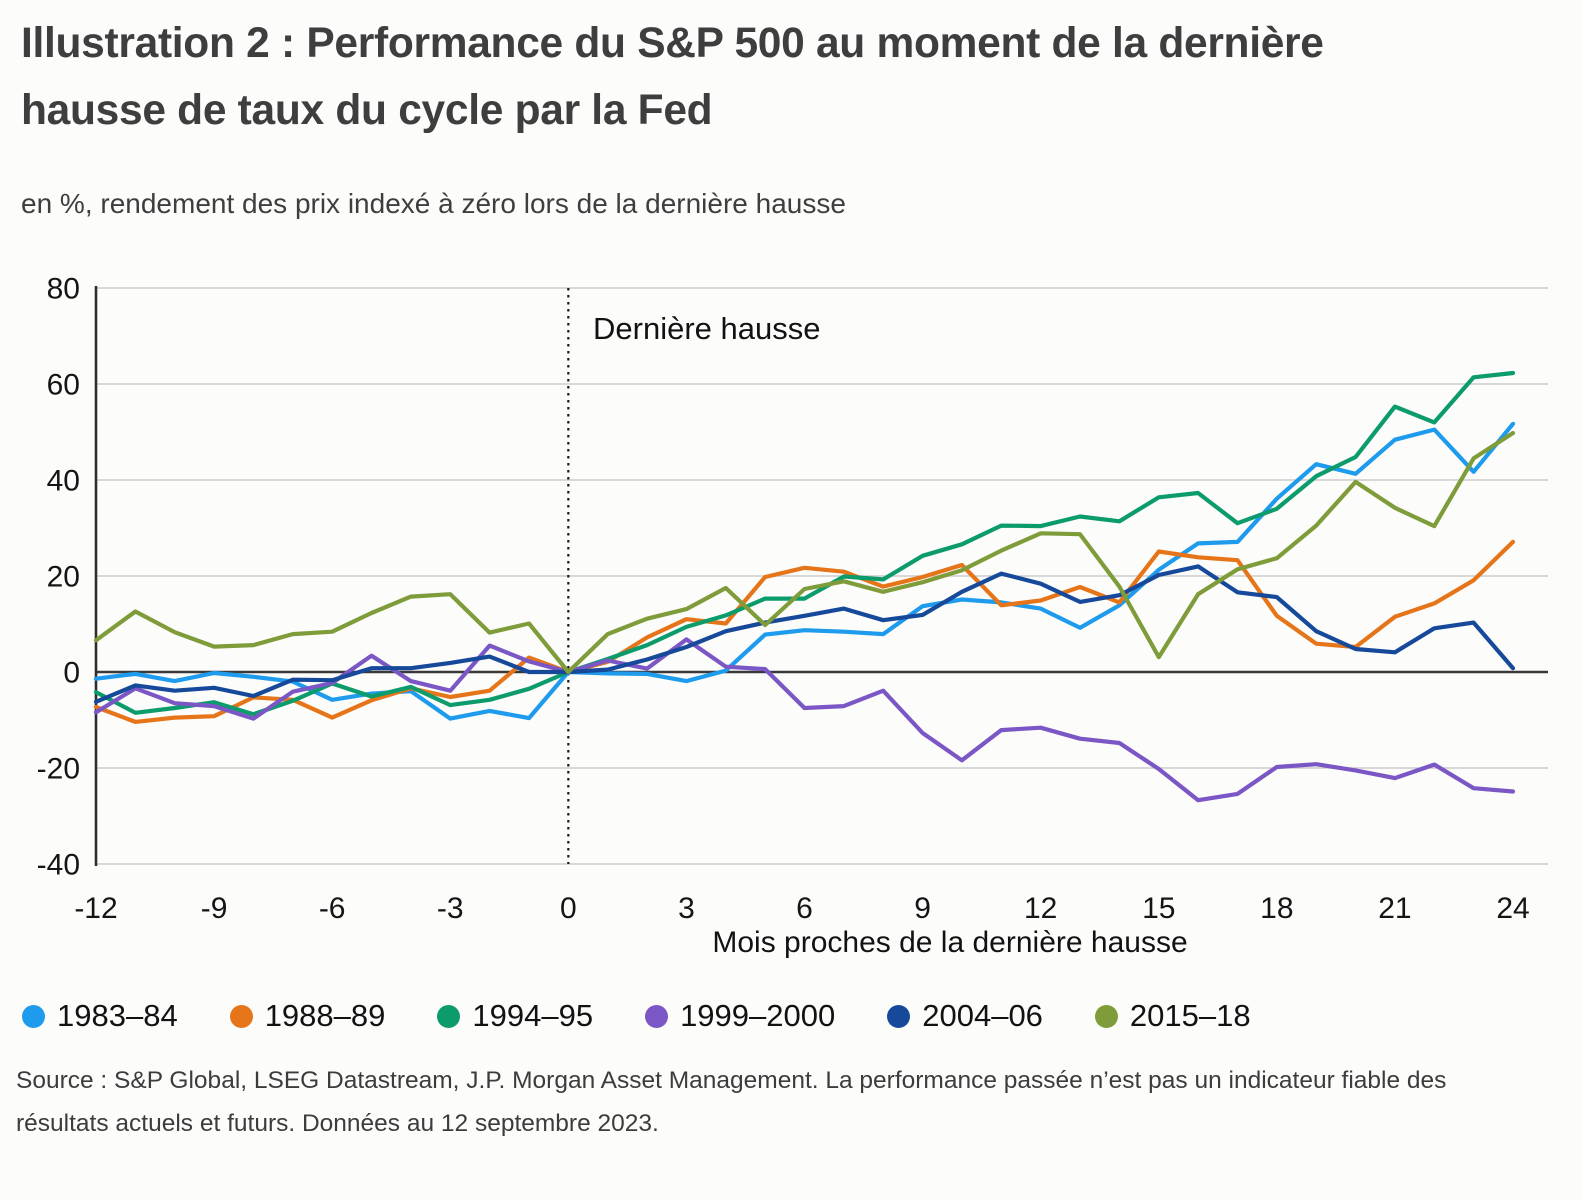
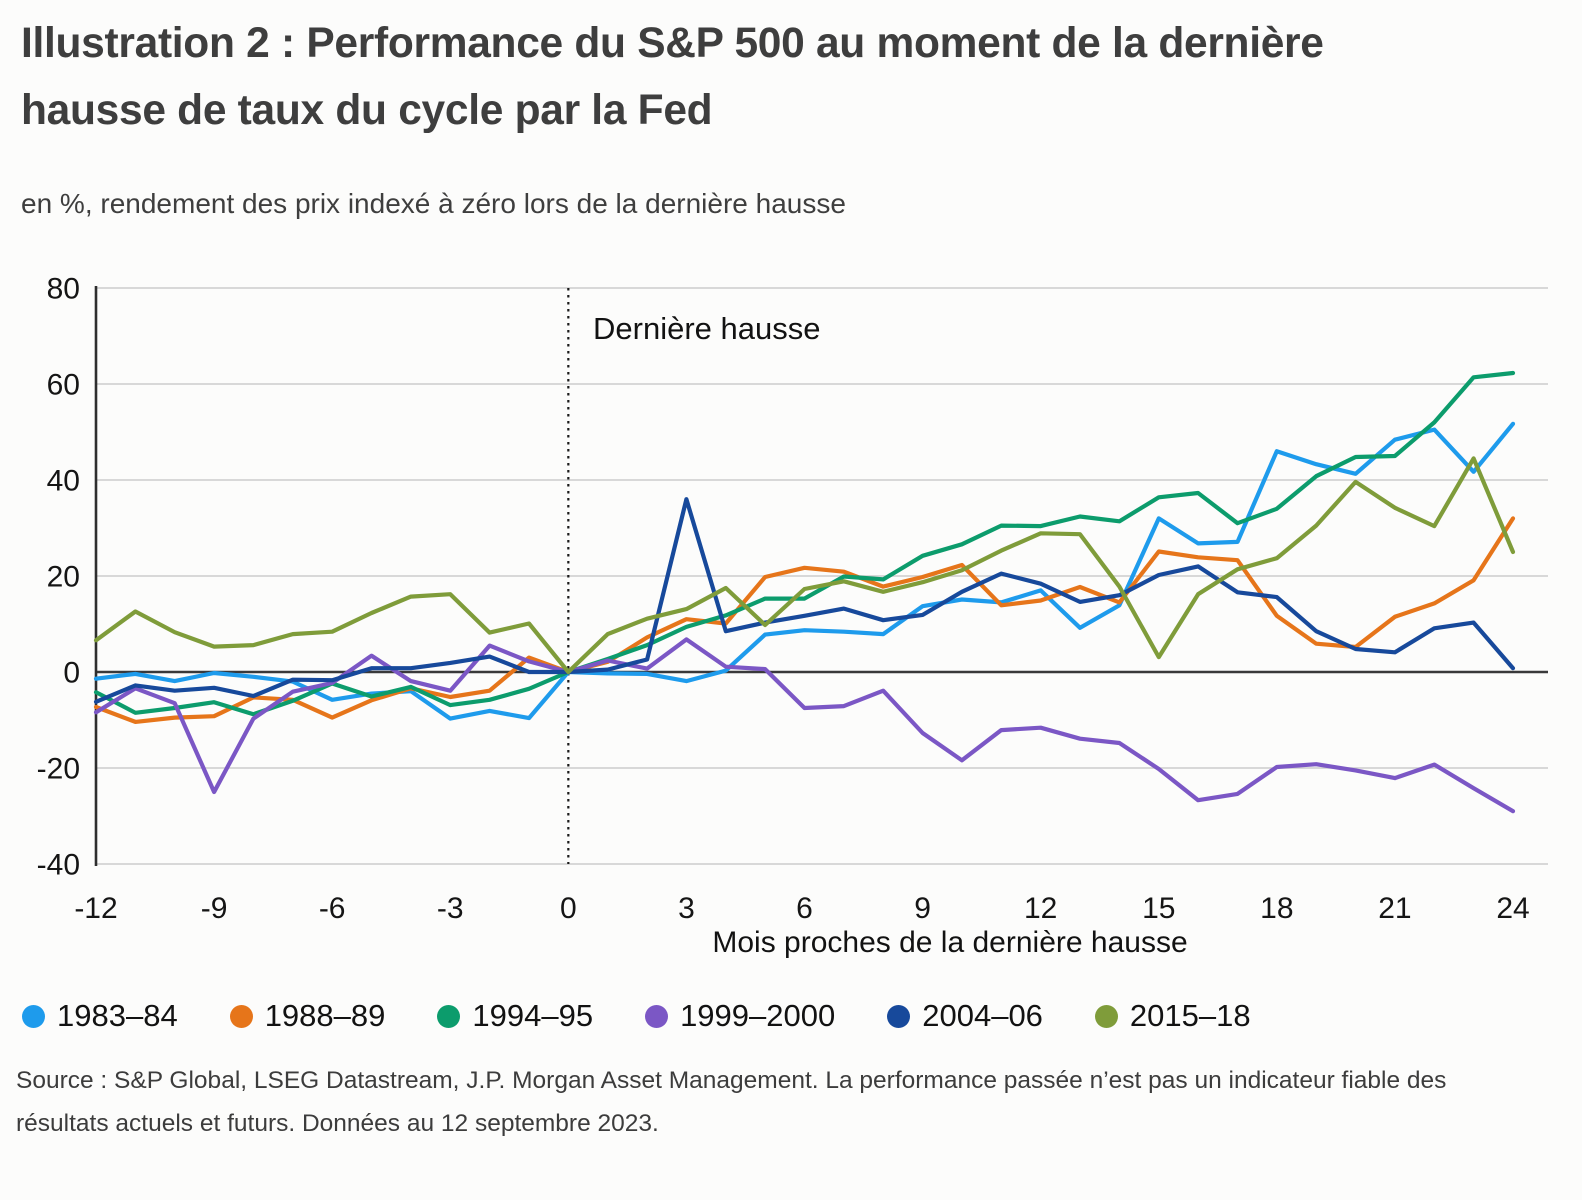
1999–2000/-9: -7 -> -25
2004–06/3: 5 -> 36
1983–84/12: 13 -> 17
1983–84/15: 21 -> 32
1983–84/18: 36 -> 46
1994–95/21: 55 -> 45
1988–89/24: 27 -> 32
1999–2000/24: -25 -> -29
2015–18/24: 50 -> 25
